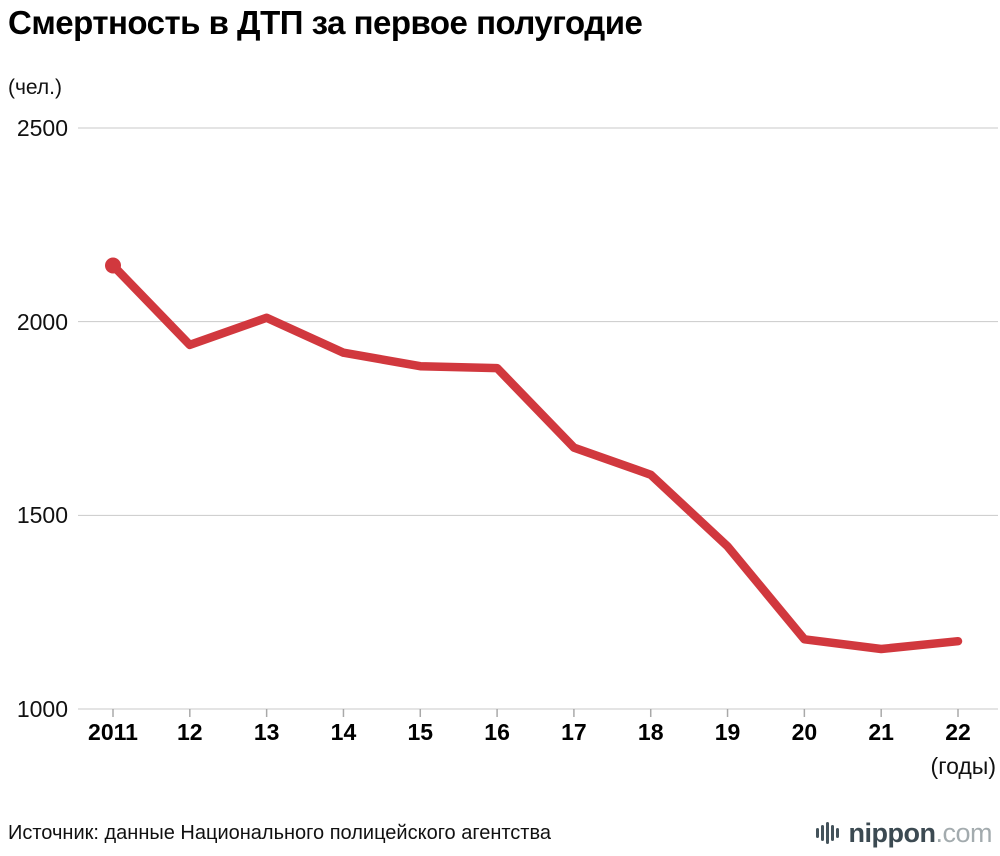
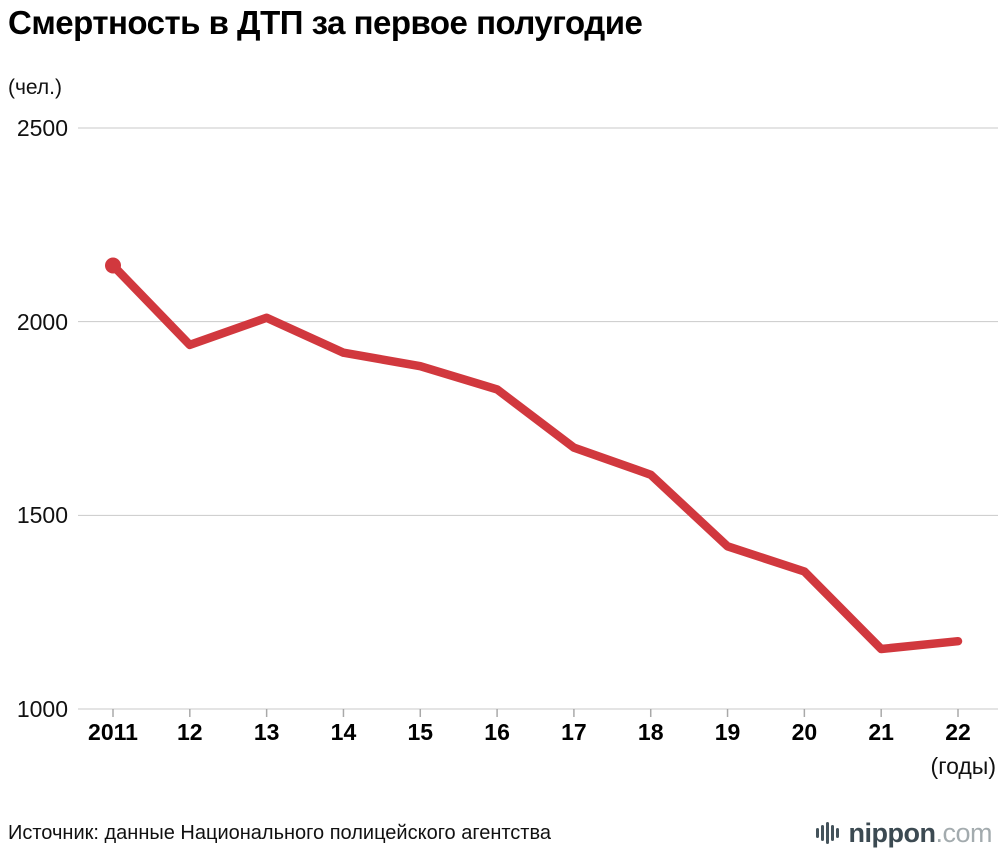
16: 1880 -> 1820
20: 1180 -> 1360
